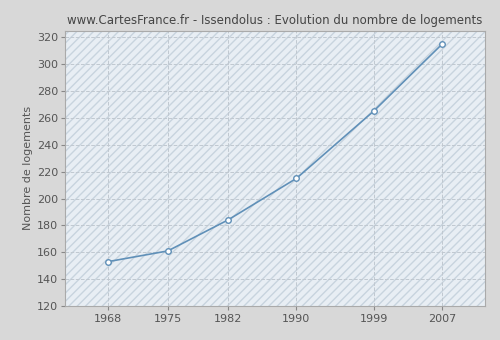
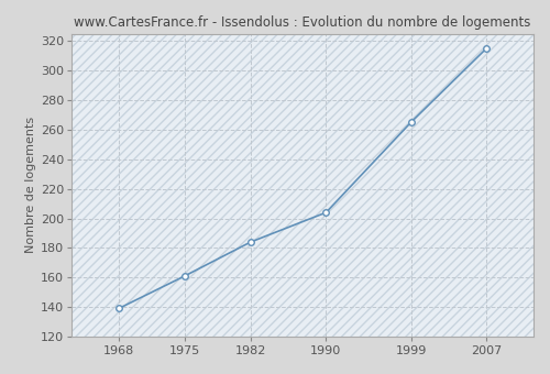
1968: 153 -> 139
1990: 215 -> 204
